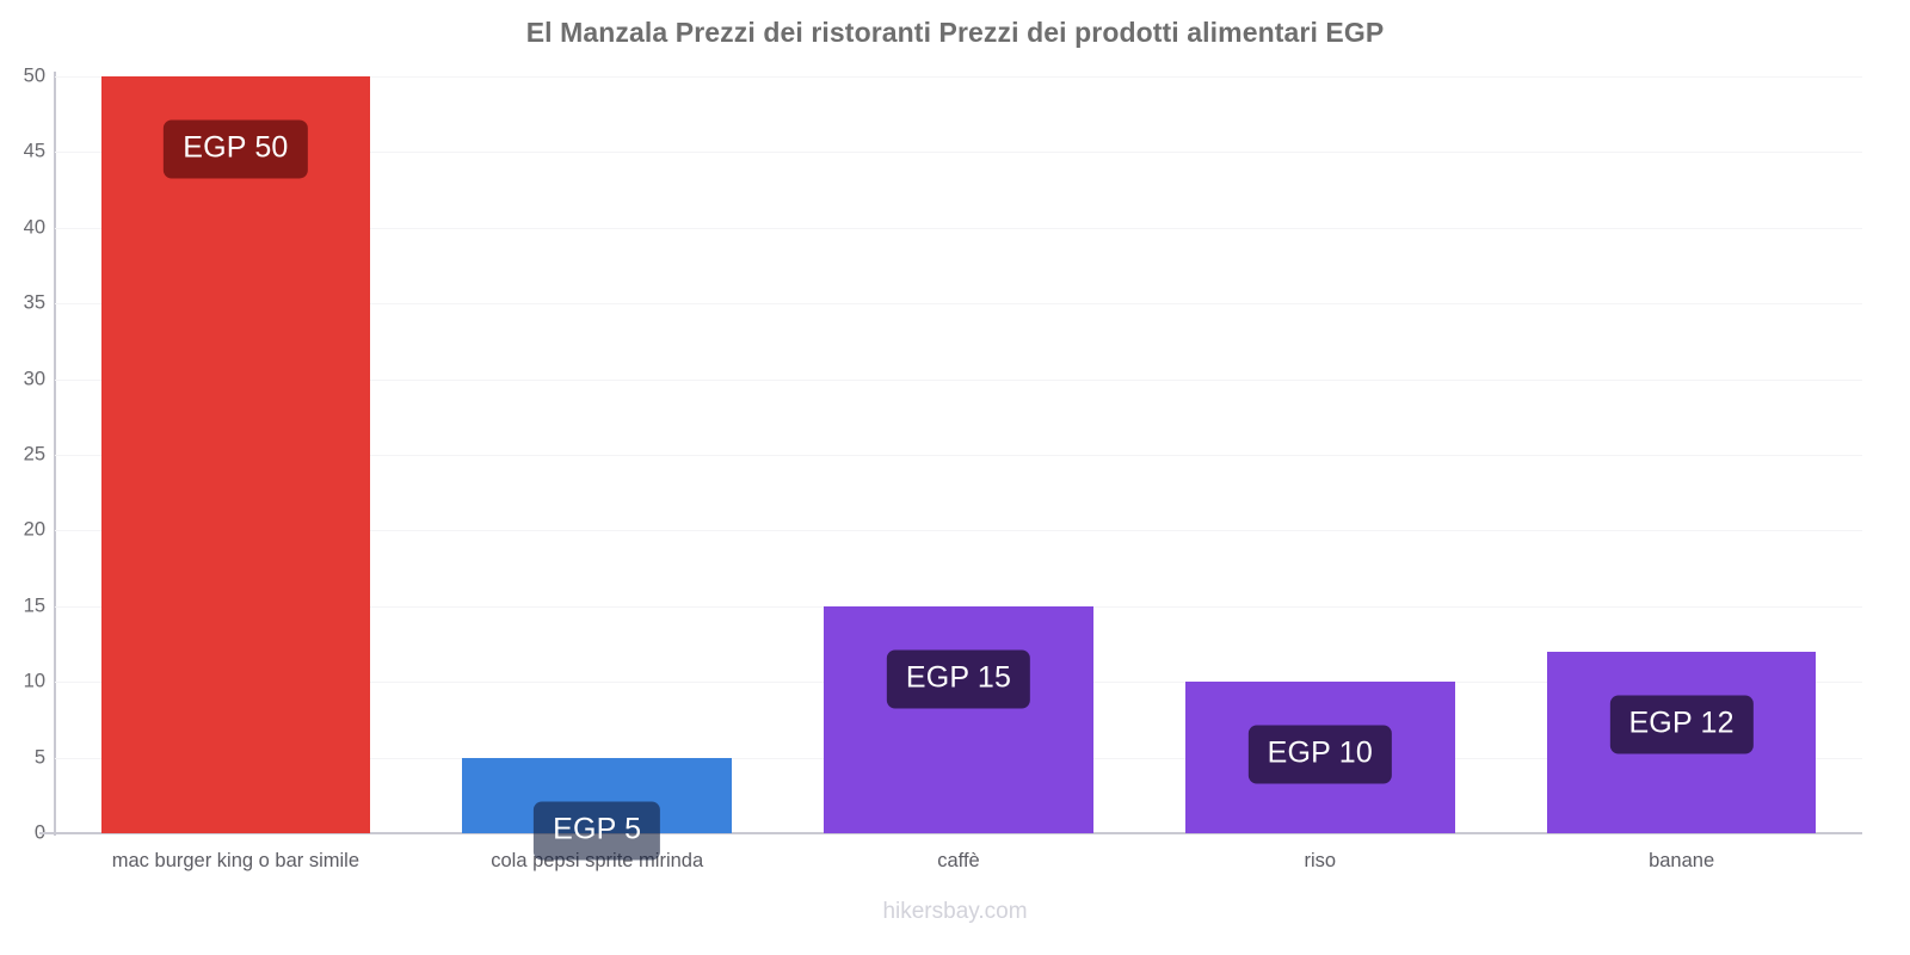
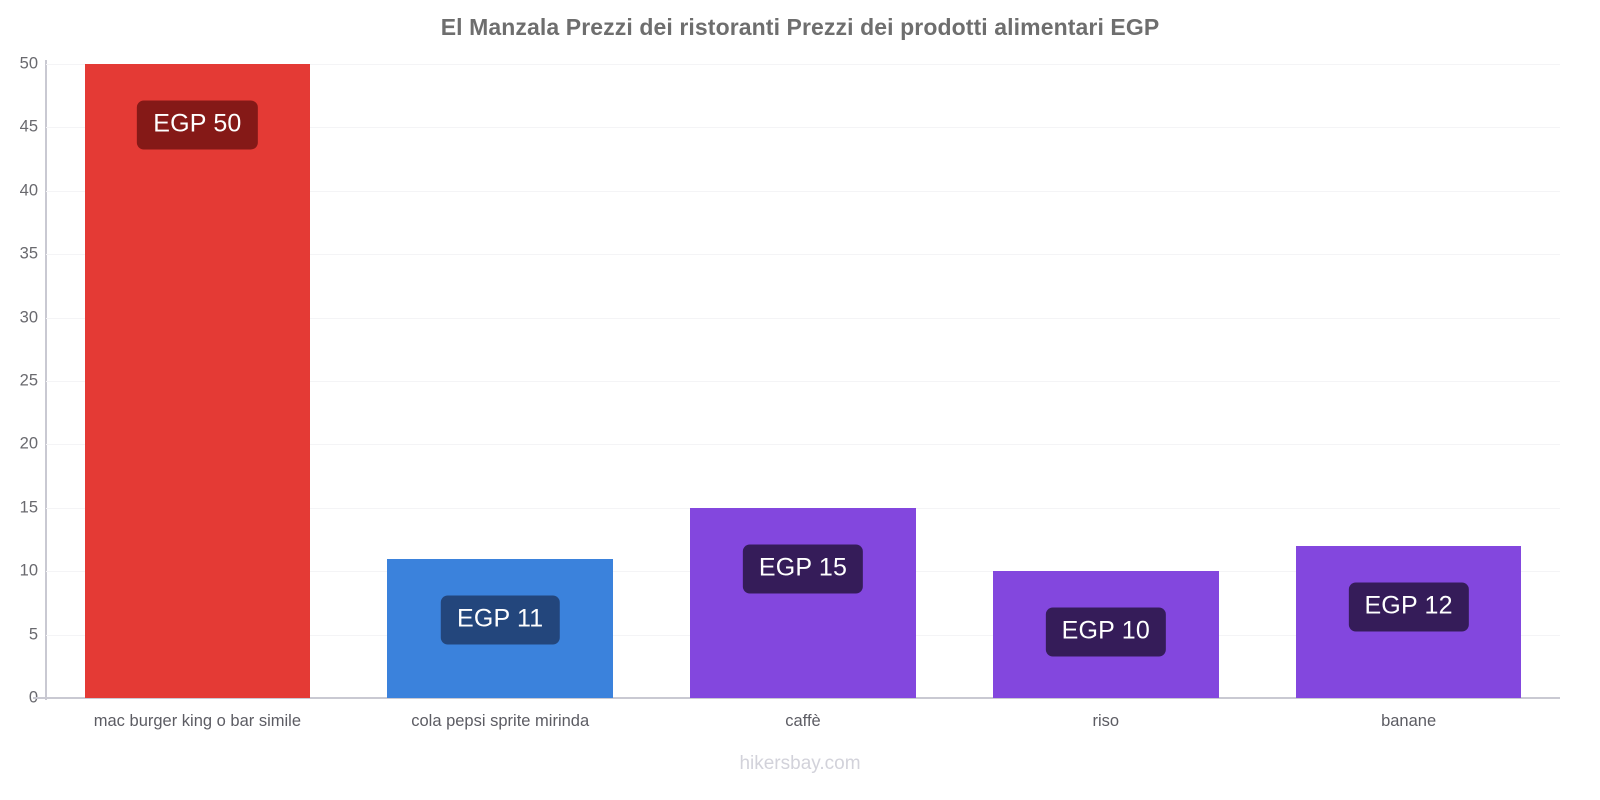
cola pepsi sprite mirinda: 5 -> 11
